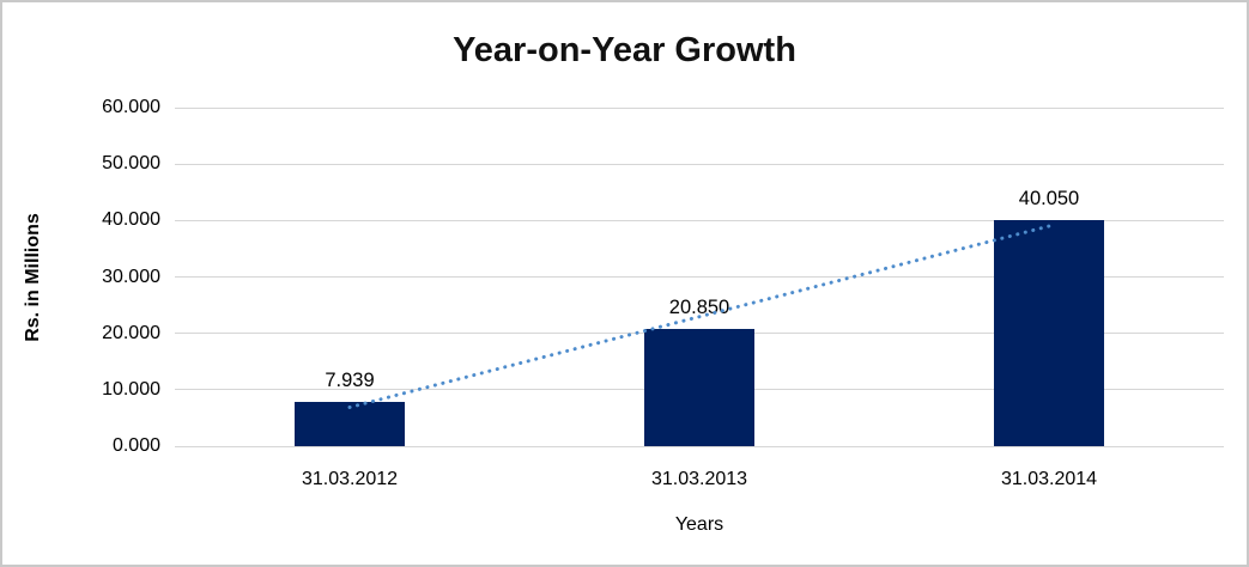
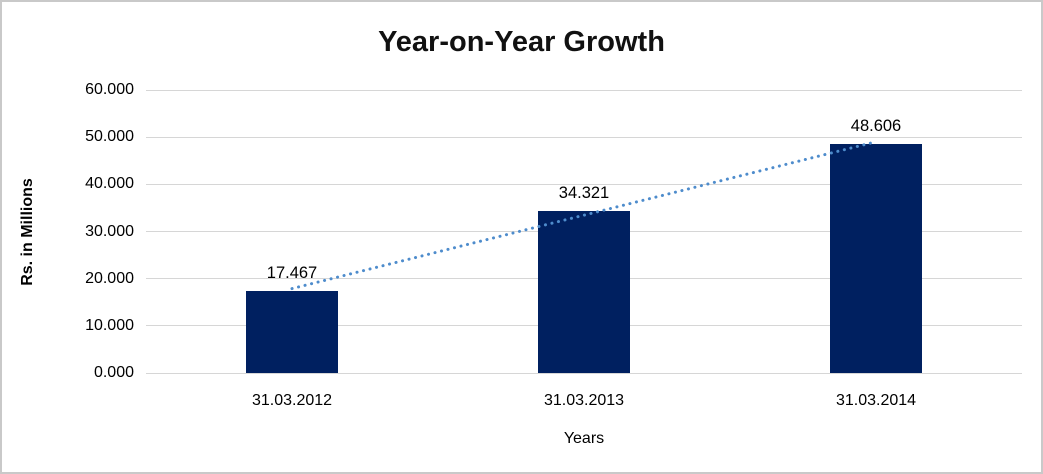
31.03.2012: 7.939 -> 17.467
31.03.2013: 20.850 -> 34.321
31.03.2014: 40.050 -> 48.606
